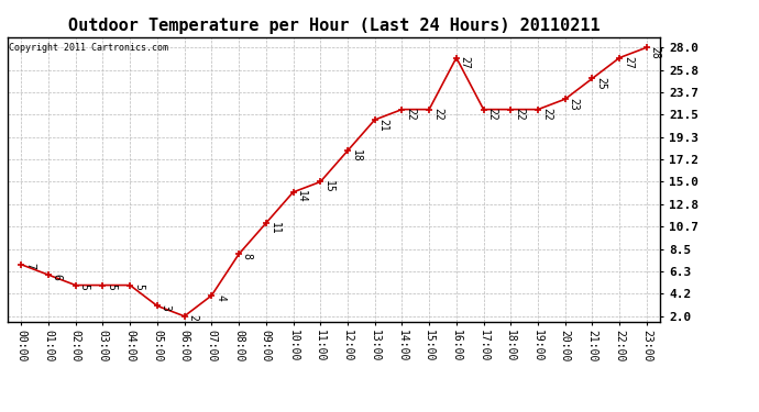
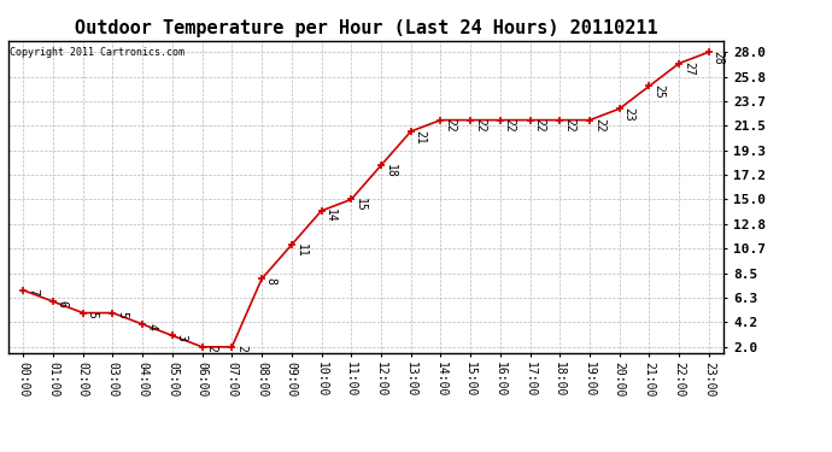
04:00: 5 -> 4
07:00: 4 -> 2
16:00: 27 -> 22
